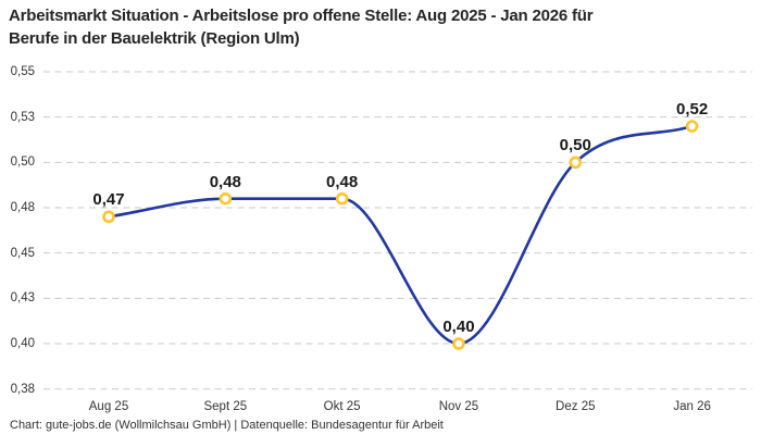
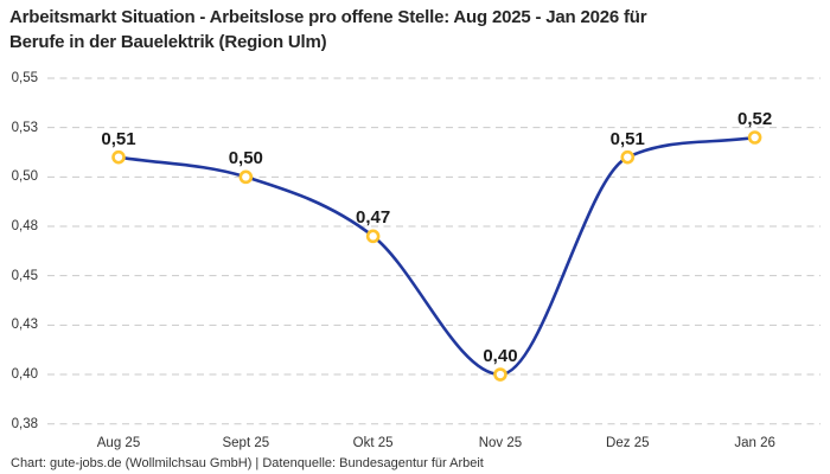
Aug 25: 0,47 -> 0,51
Sept 25: 0,48 -> 0,50
Okt 25: 0,48 -> 0,47
Dez 25: 0,50 -> 0,51
